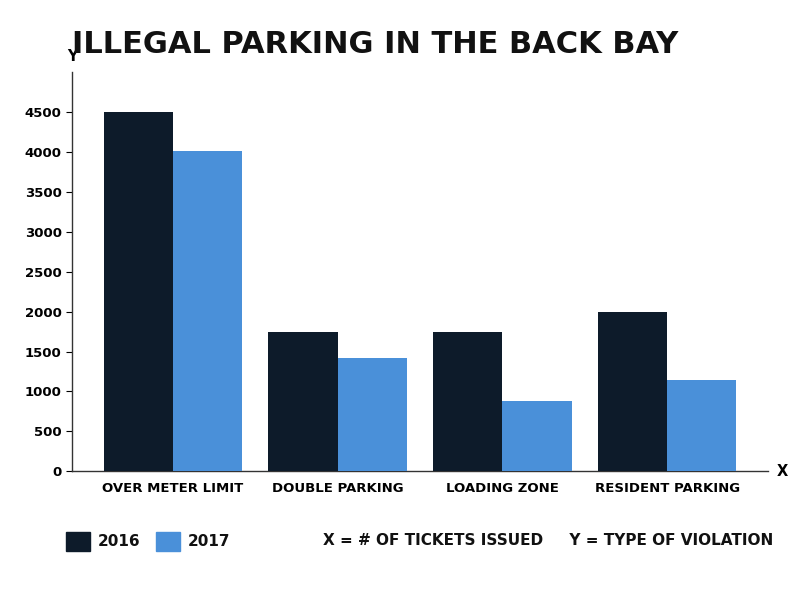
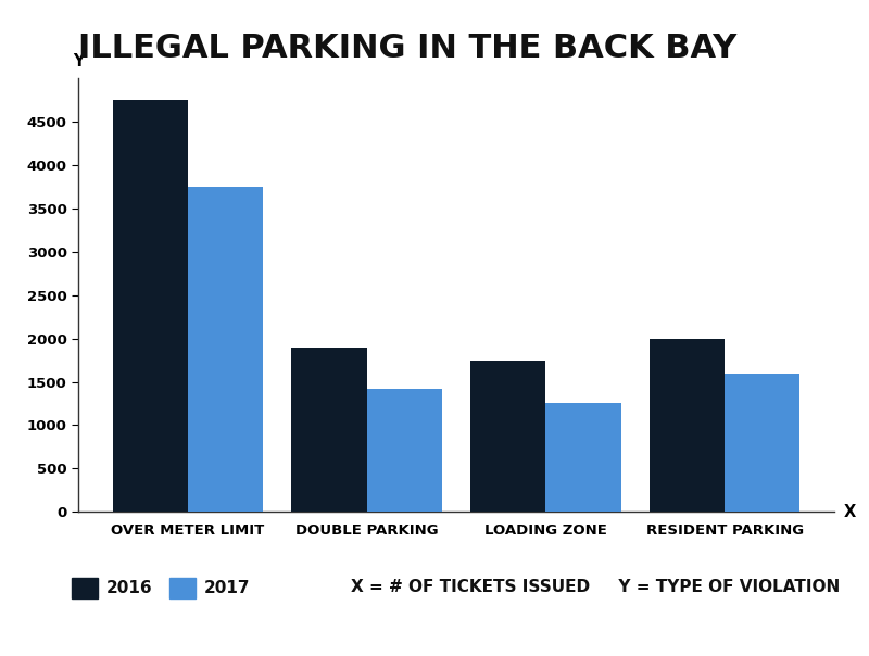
2016/OVER METER LIMIT: 4500 -> 4750
2017/OVER METER LIMIT: 4020 -> 3750
2016/DOUBLE PARKING: 1740 -> 1900
2017/LOADING ZONE: 880 -> 1250
2017/RESIDENT PARKING: 1140 -> 1600
